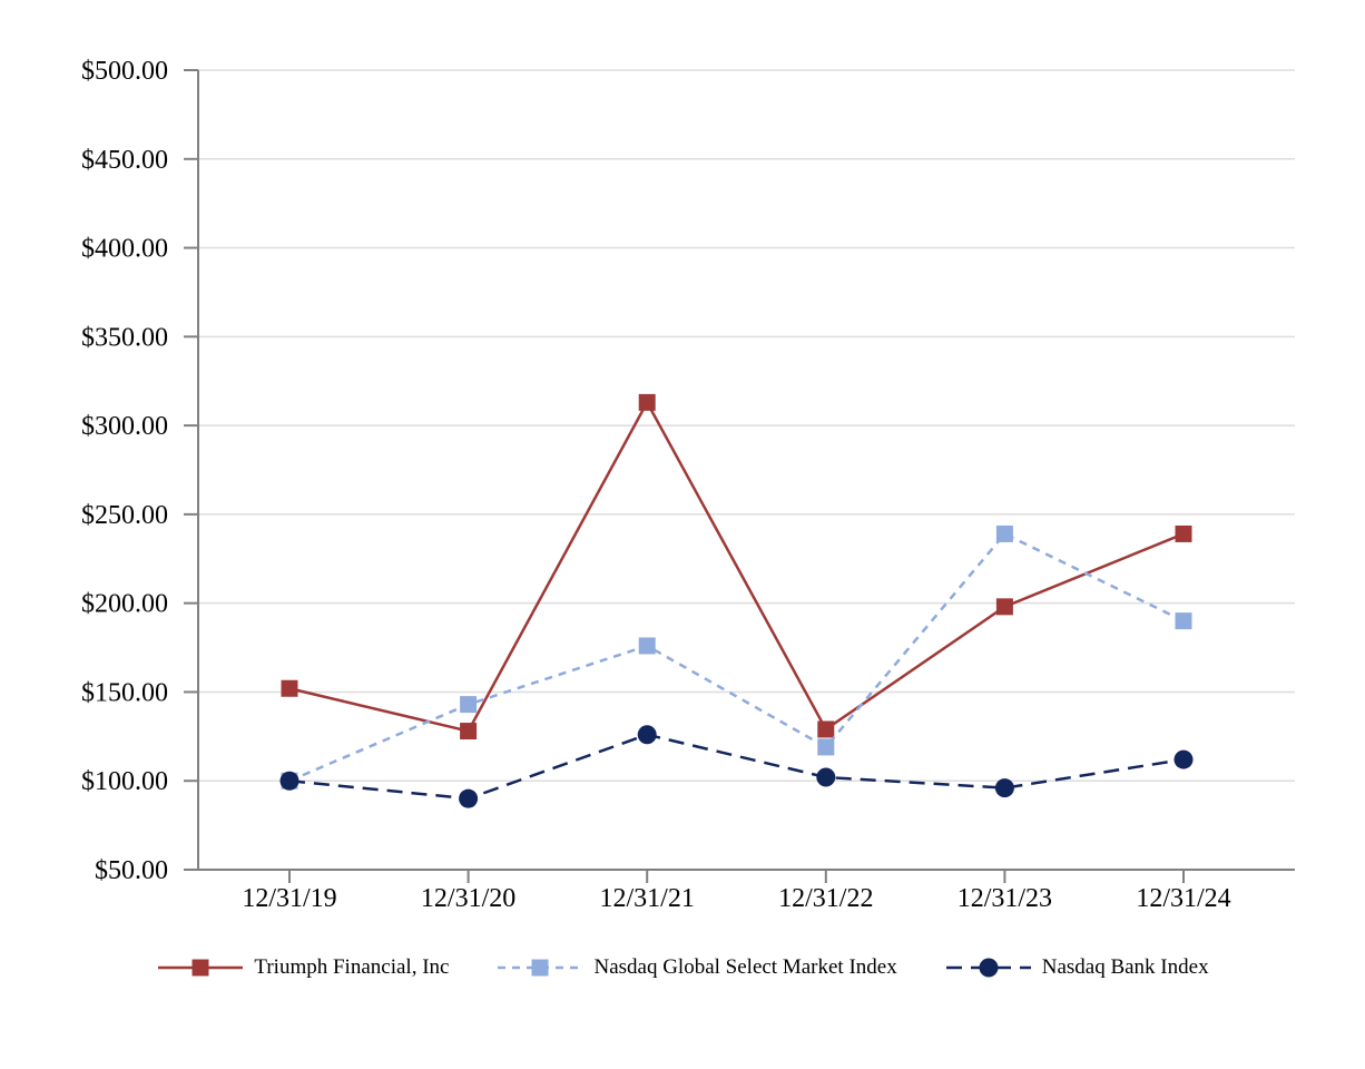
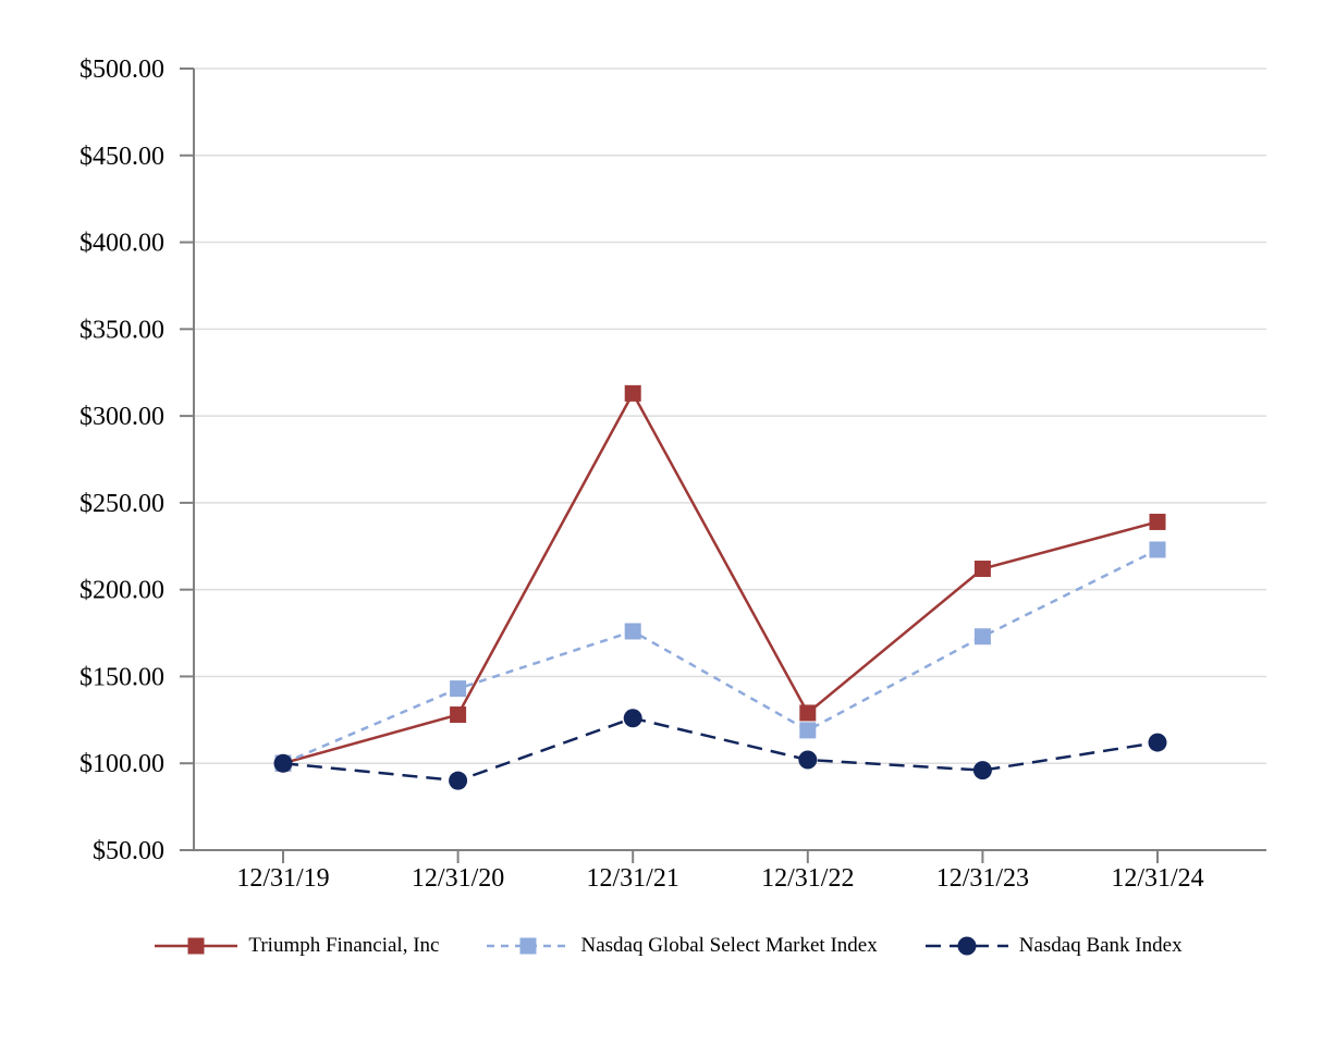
Triumph Financial, Inc/12/31/19: $152 -> $100
Triumph Financial, Inc/12/31/23: $198 -> $212
Nasdaq Global Select Market Index/12/31/23: $239 -> $173
Nasdaq Global Select Market Index/12/31/24: $190 -> $223
